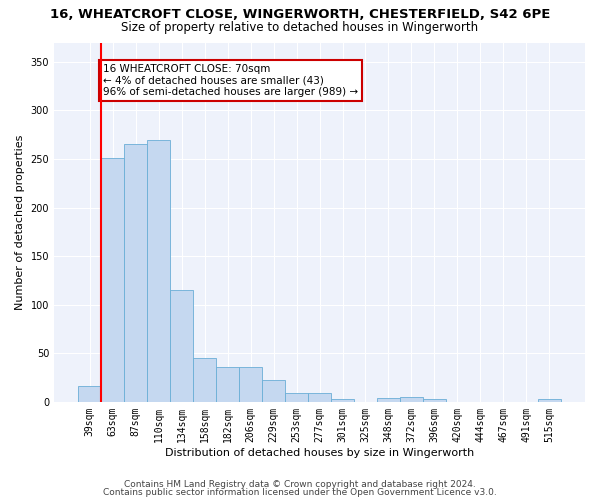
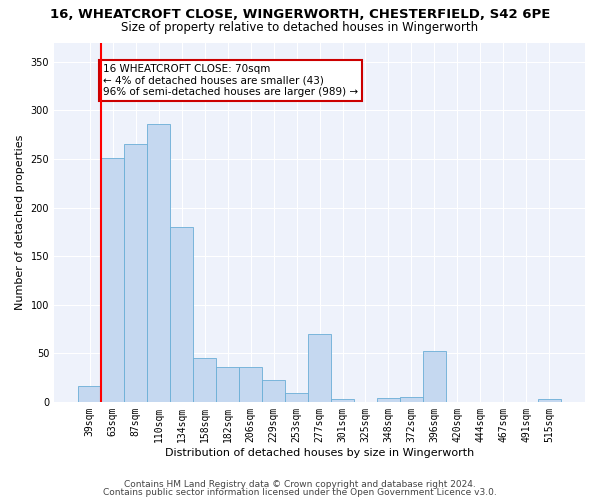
110sqm: 270 -> 286
134sqm: 115 -> 180
277sqm: 9 -> 70
396sqm: 3 -> 52
